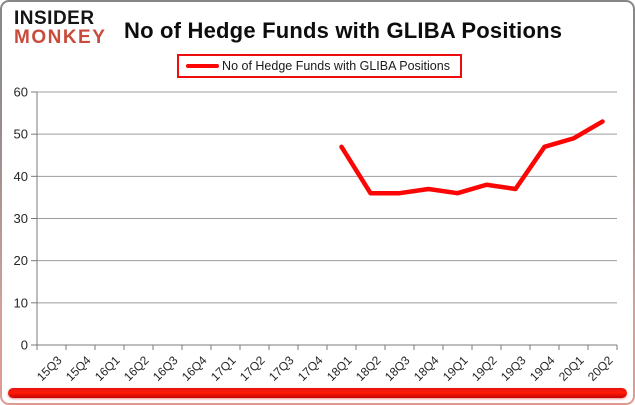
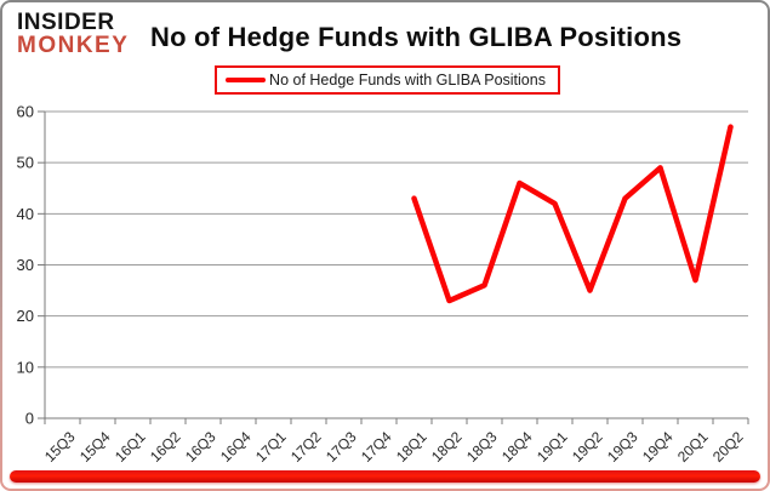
18Q1: 47 -> 43
18Q2: 36 -> 23
18Q3: 36 -> 26
18Q4: 37 -> 46
19Q1: 36 -> 42
19Q2: 38 -> 25
19Q3: 37 -> 43
19Q4: 47 -> 49
20Q1: 49 -> 27
20Q2: 53 -> 57
